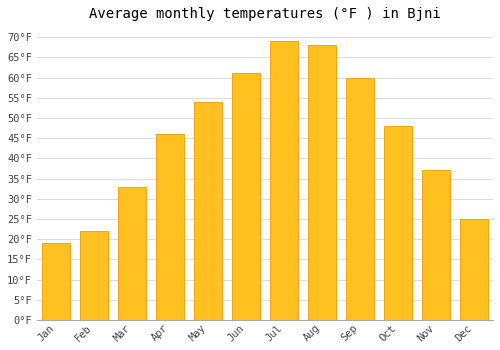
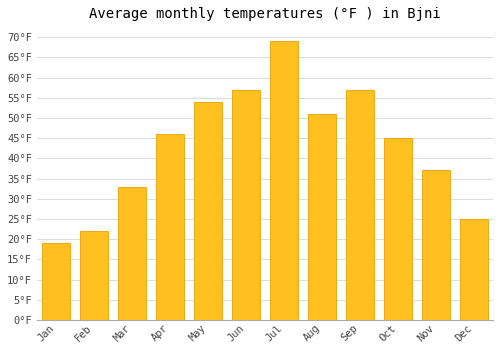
Jun: 61°F -> 57°F
Aug: 68°F -> 51°F
Sep: 60°F -> 57°F
Oct: 48°F -> 45°F
